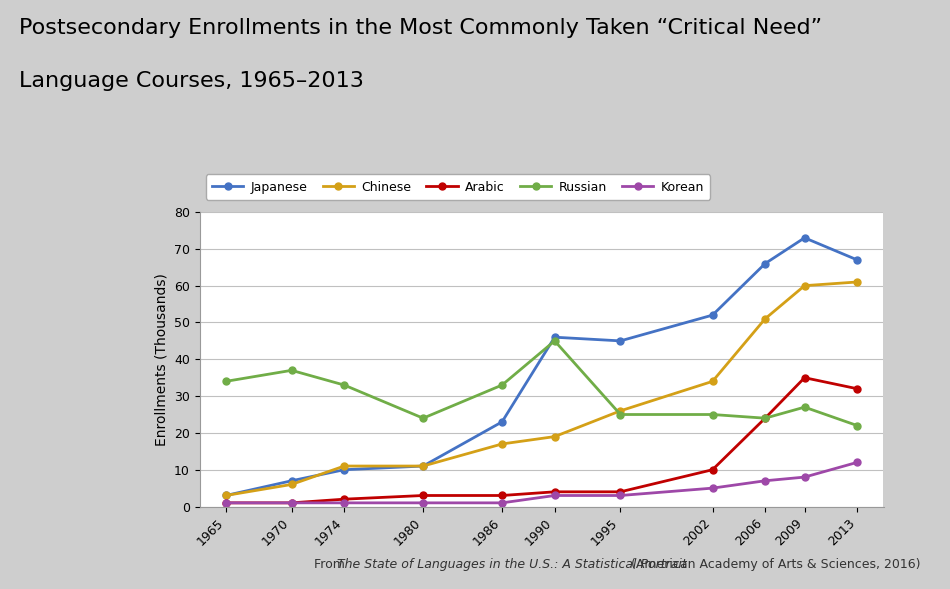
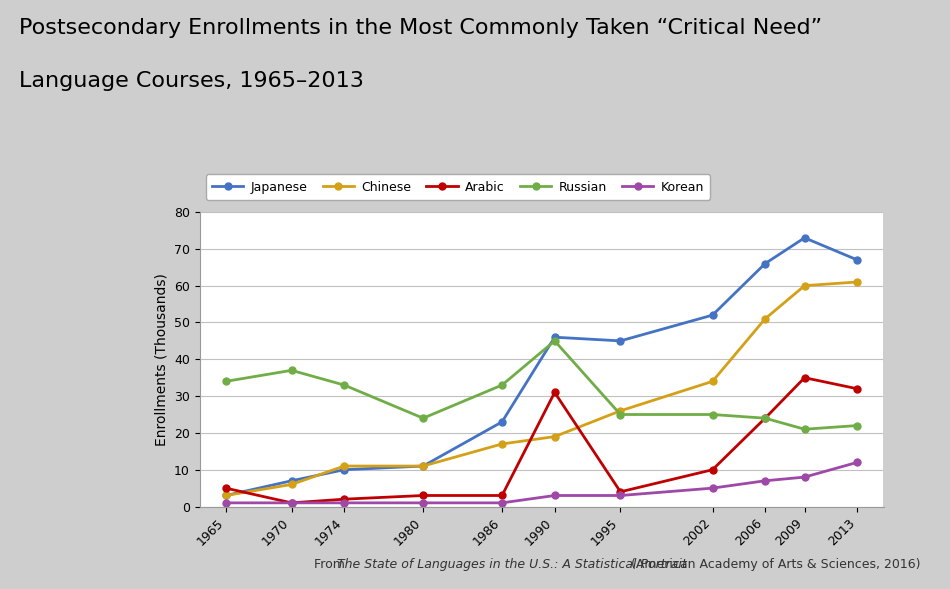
Arabic/1965: 1 -> 5
Arabic/1990: 4 -> 31
Russian/2009: 27 -> 21
